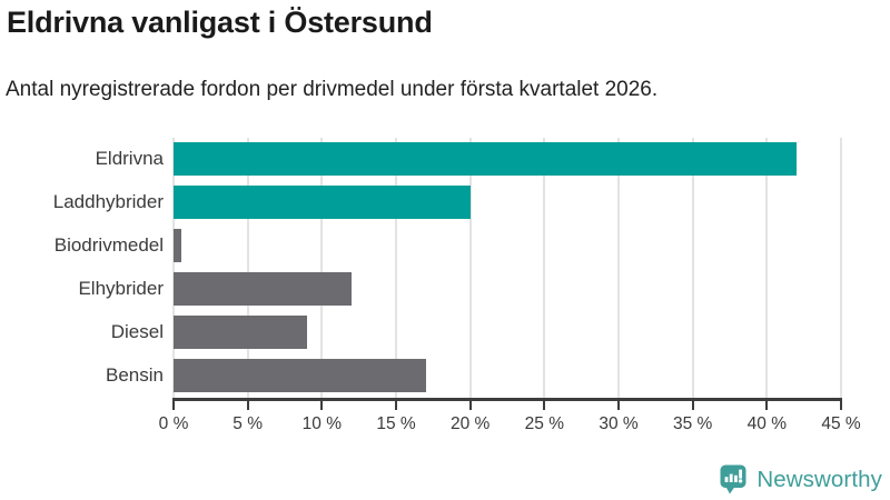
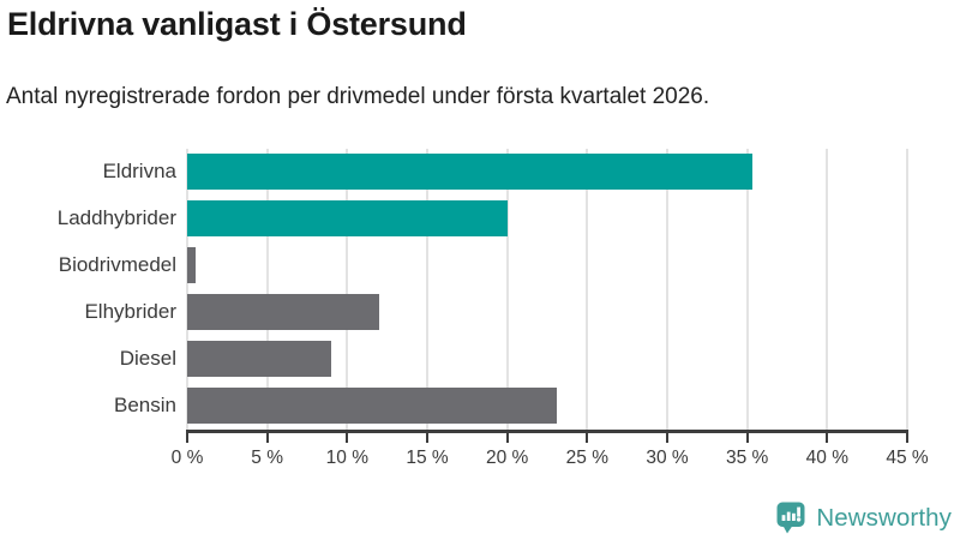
Eldrivna: 42.0% -> 35.3%
Bensin: 17.0% -> 23.1%
